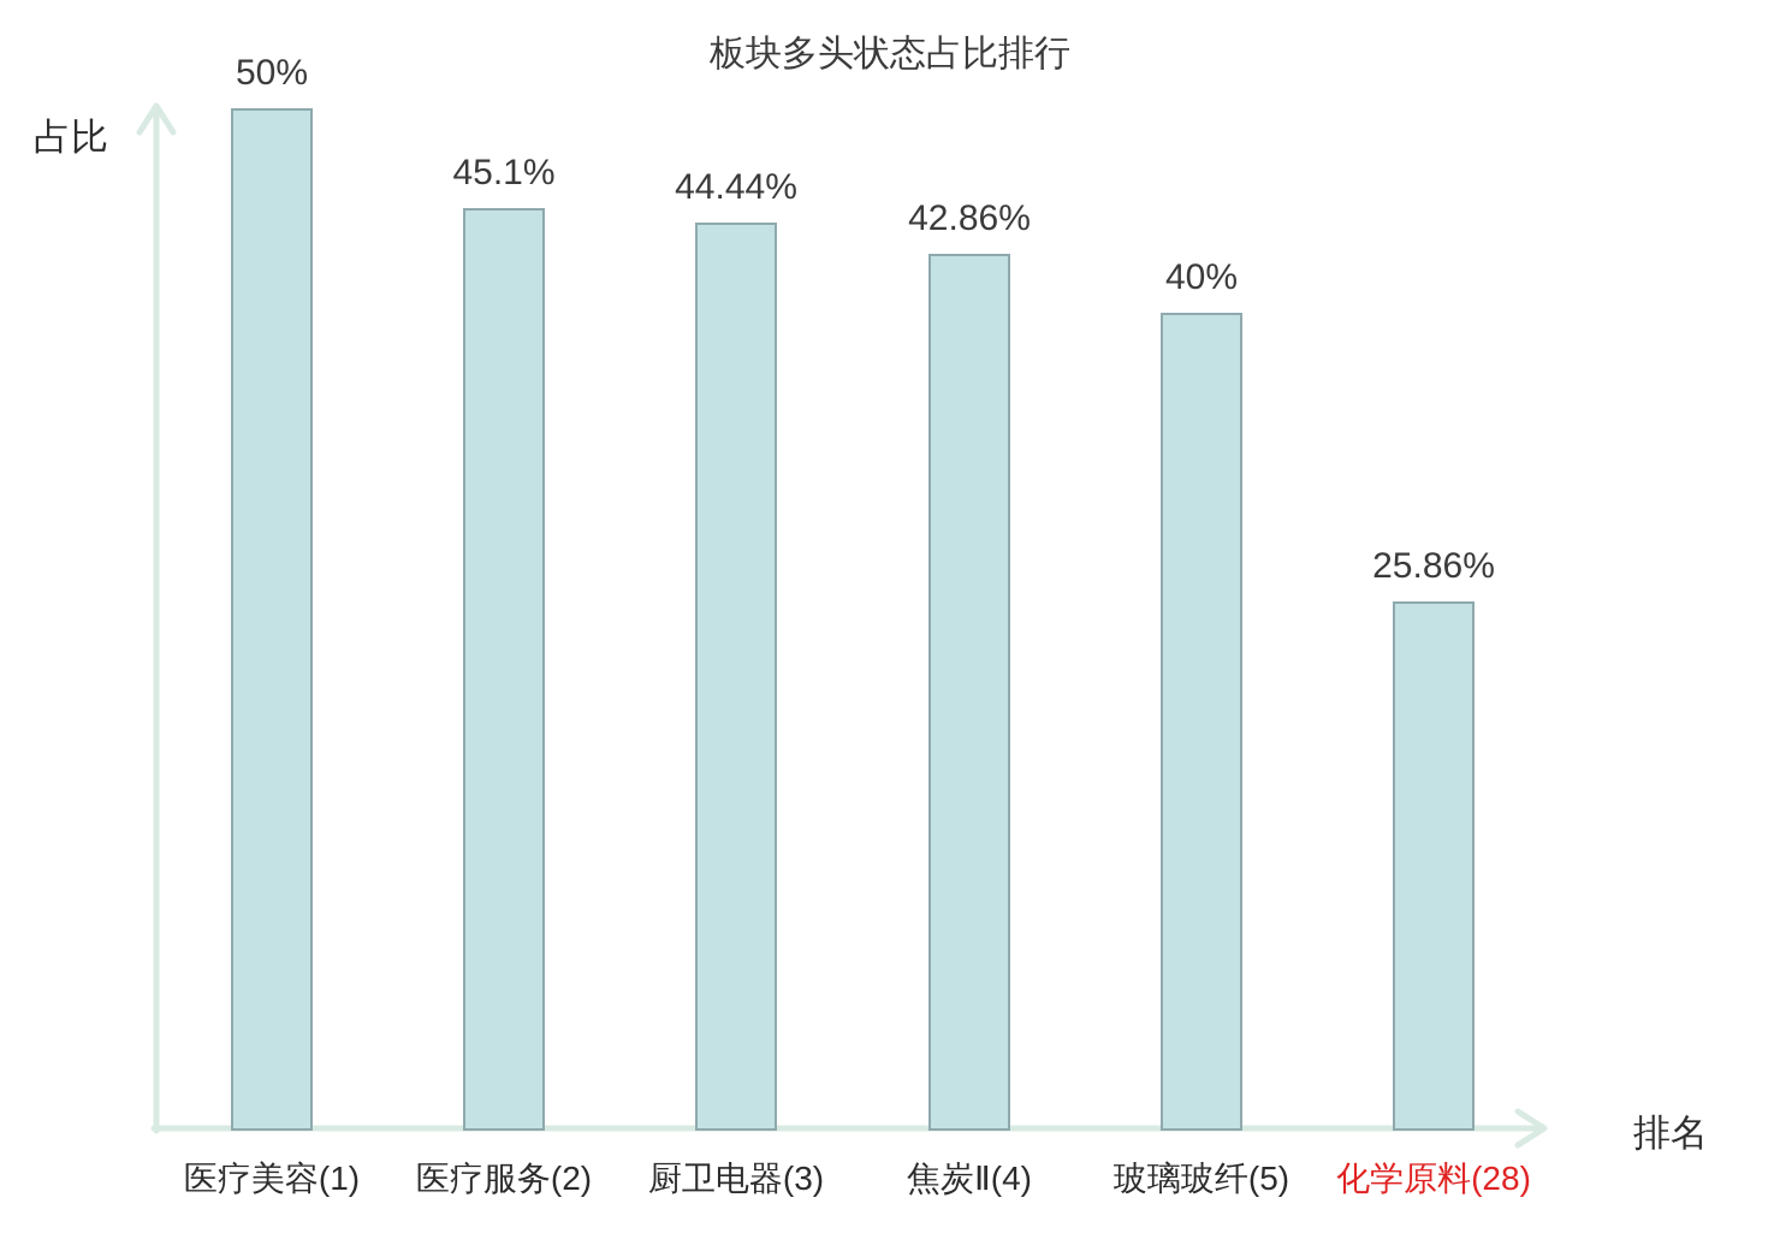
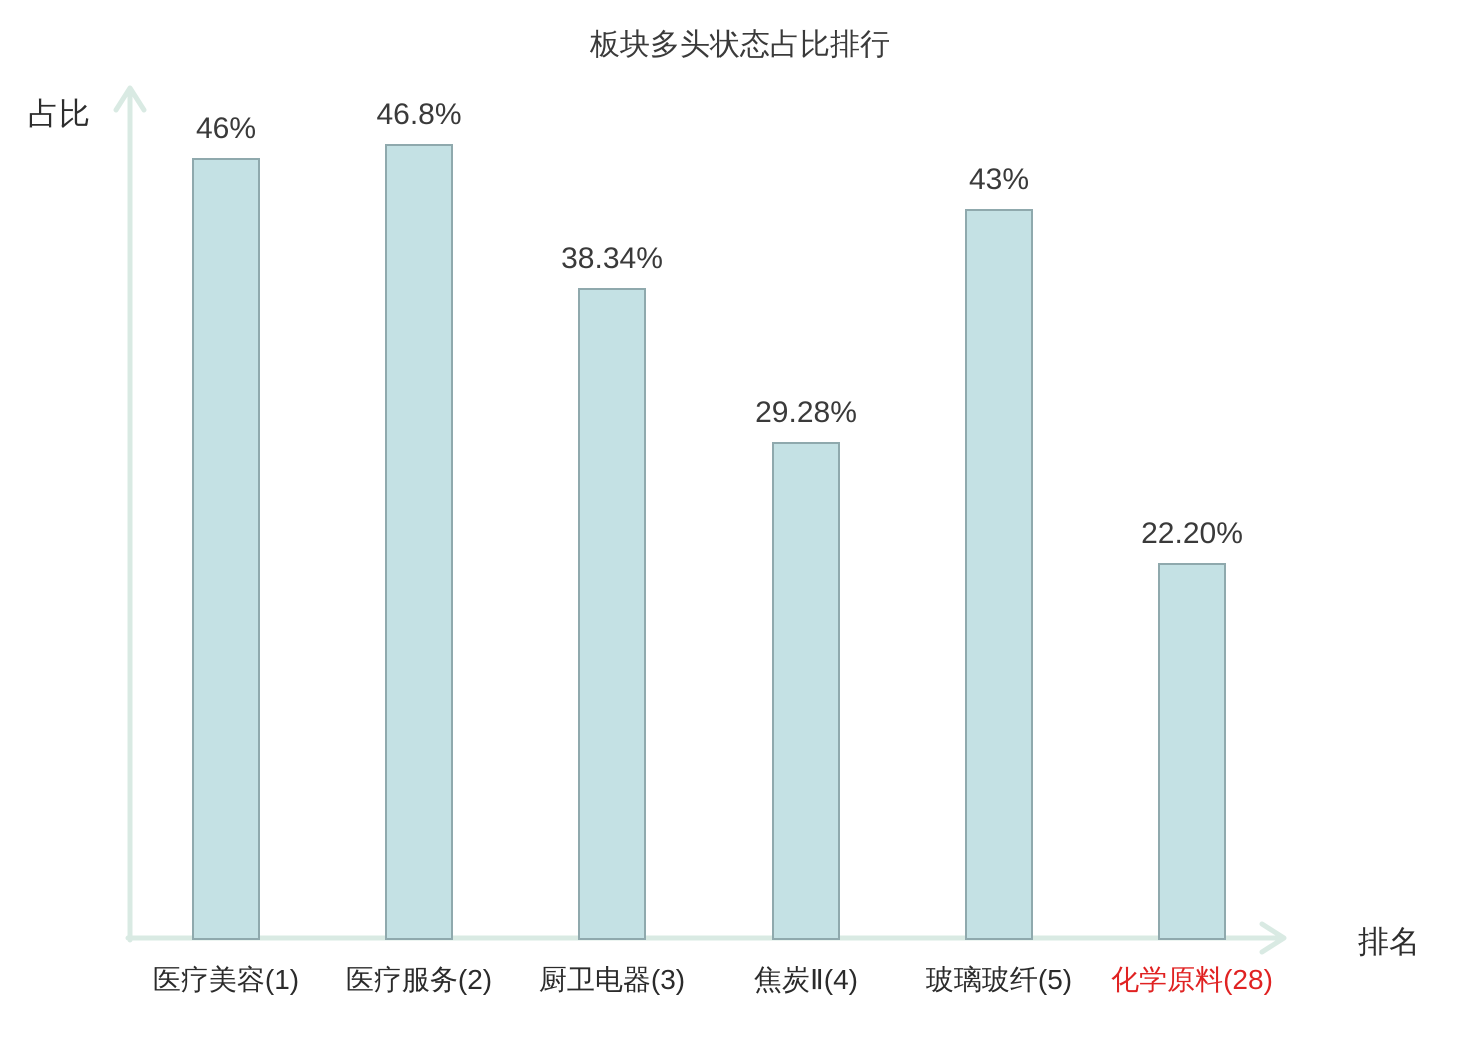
医疗美容(1): 50% -> 46%
医疗服务(2): 45.1% -> 46.8%
厨卫电器(3): 44.44% -> 38.34%
焦炭Ⅱ(4): 42.86% -> 29.28%
玻璃玻纤(5): 40% -> 43%
化学原料(28): 25.86% -> 22.20%
